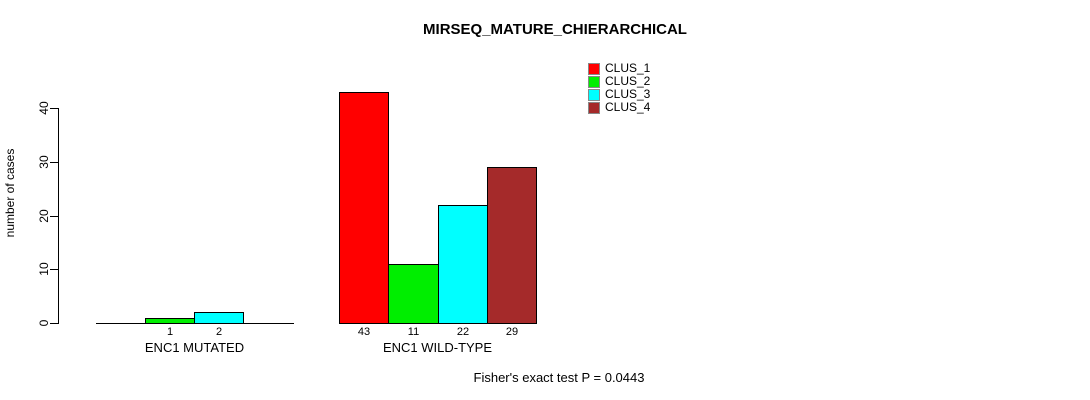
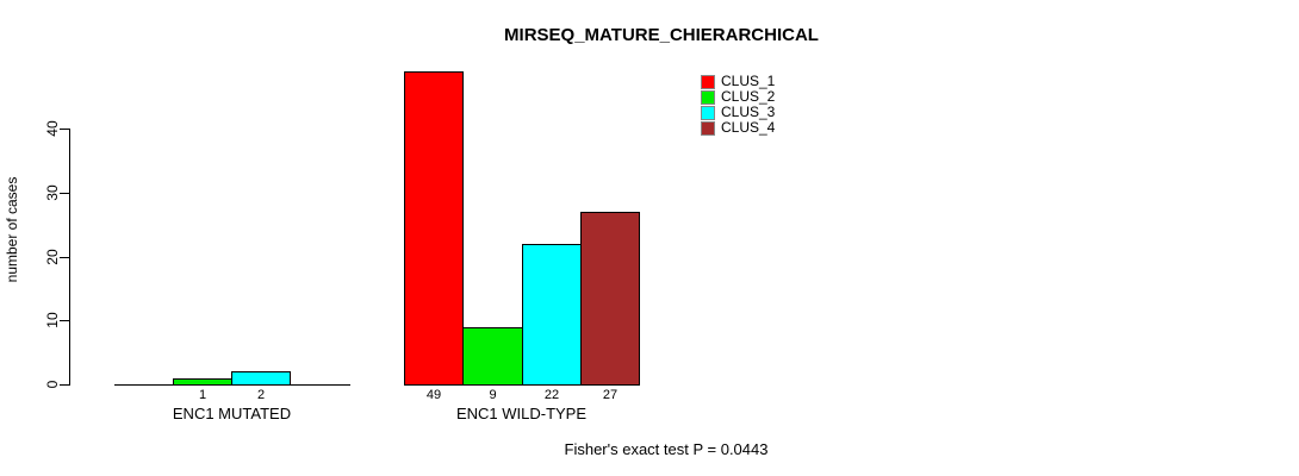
CLUS_1/ENC1 WILD-TYPE: 43 -> 49
CLUS_2/ENC1 WILD-TYPE: 11 -> 9
CLUS_4/ENC1 WILD-TYPE: 29 -> 27
